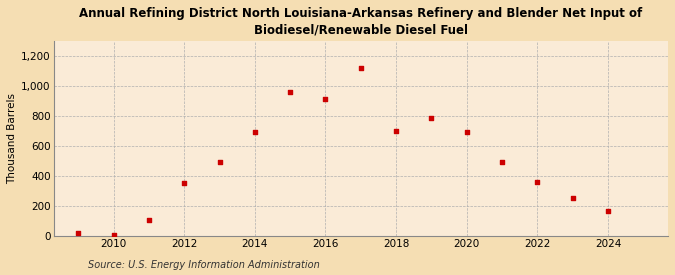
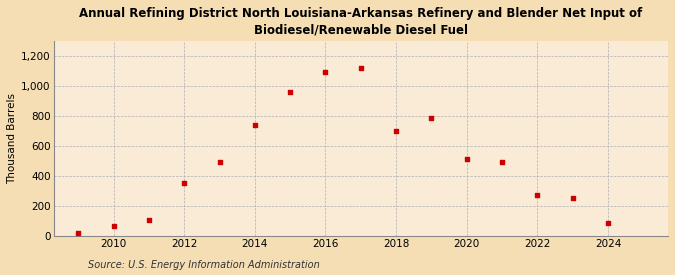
2010: 0 -> 70
2014: 700 -> 740
2016: 910 -> 1,090
2020: 690 -> 510
2022: 360 -> 270
2024: 160 -> 90
